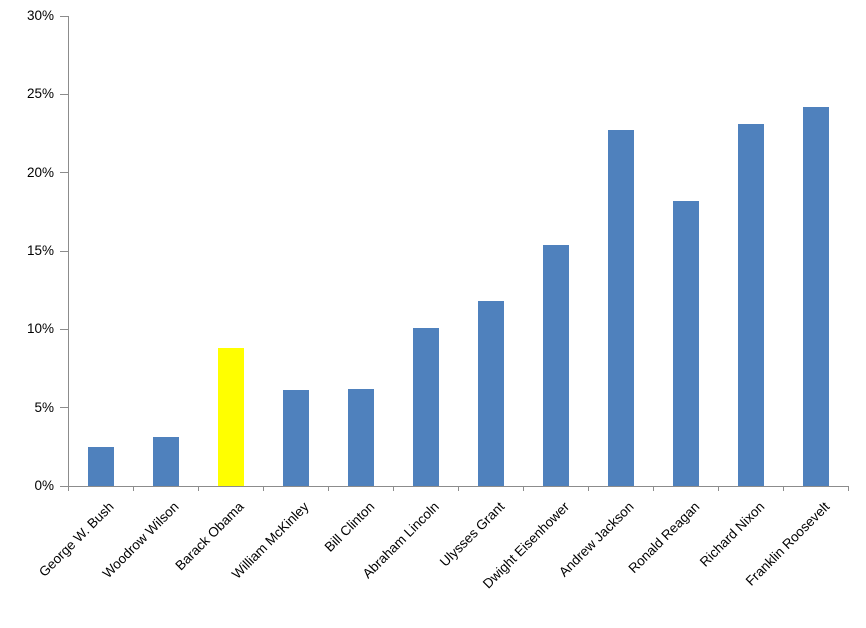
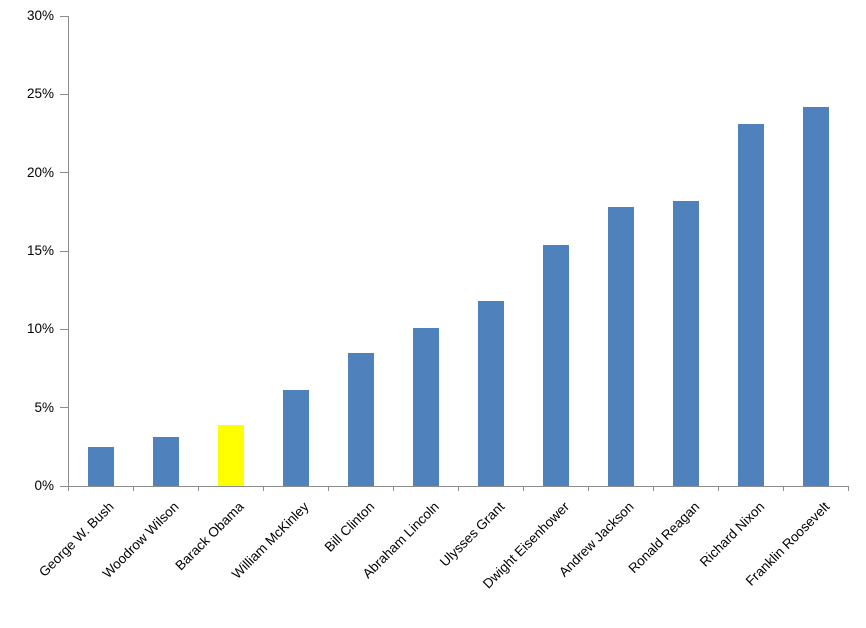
Barack Obama: 8.8% -> 3.9%
Bill Clinton: 6.2% -> 8.5%
Andrew Jackson: 22.7% -> 17.8%
